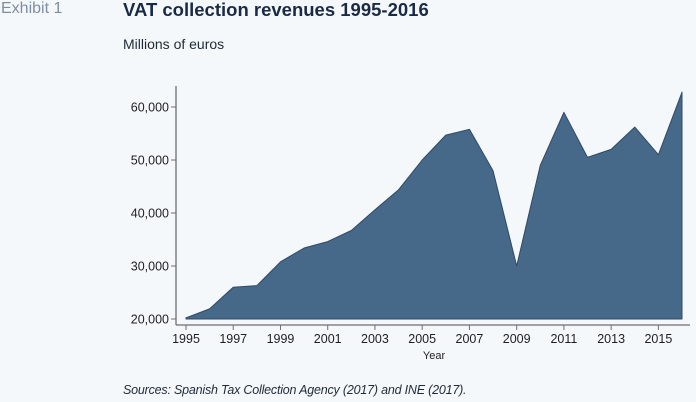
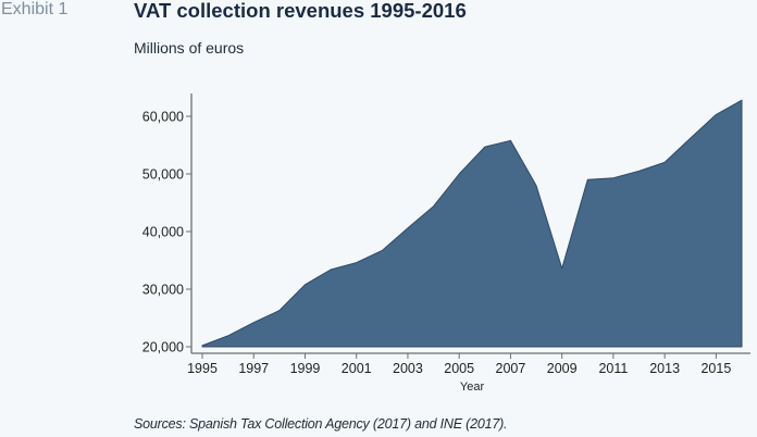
1997: 26000 -> 24000
2009: 30000 -> 34000
2011: 59000 -> 49000
2015: 51000 -> 60000
